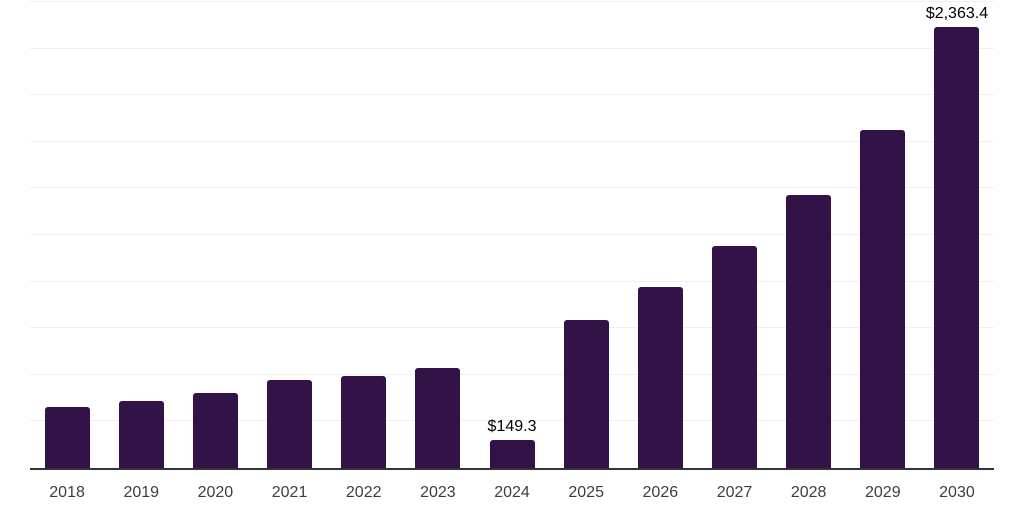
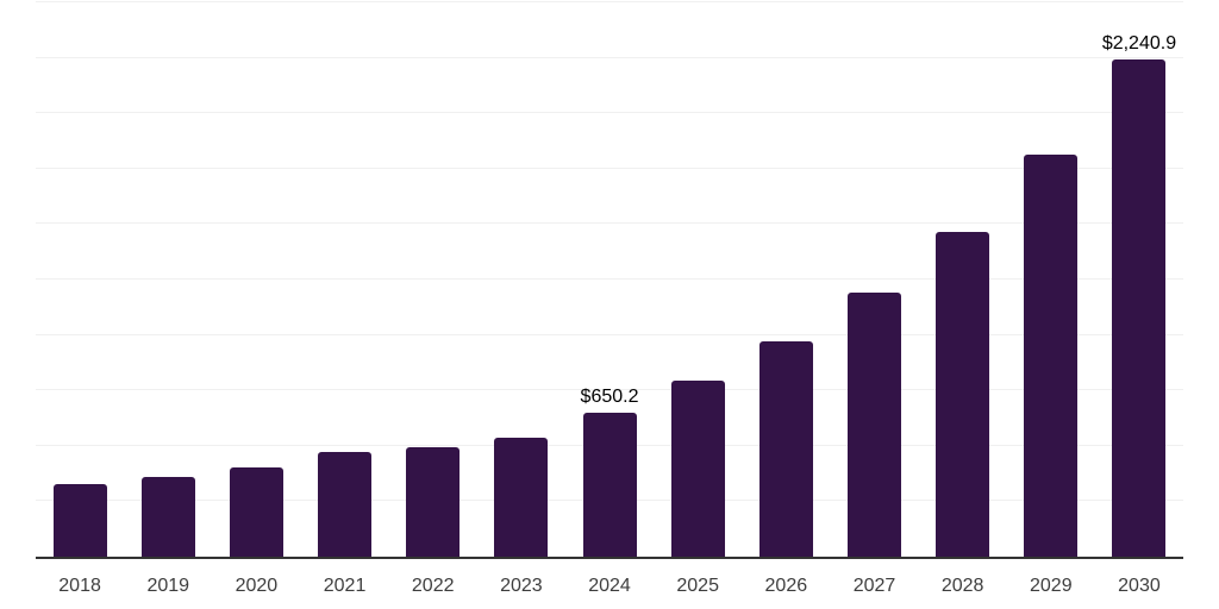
2024: $149.3 -> $650.2
2030: $2,363.4 -> $2,240.9
